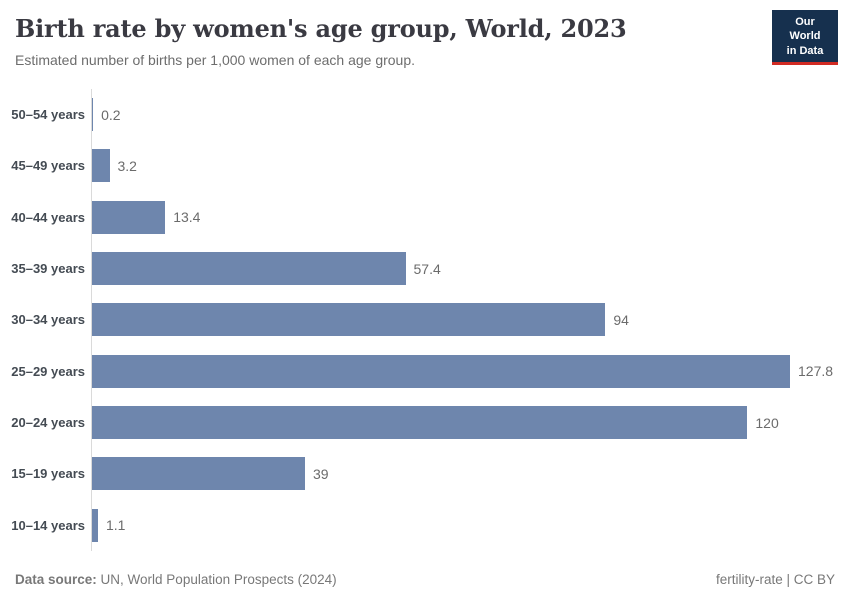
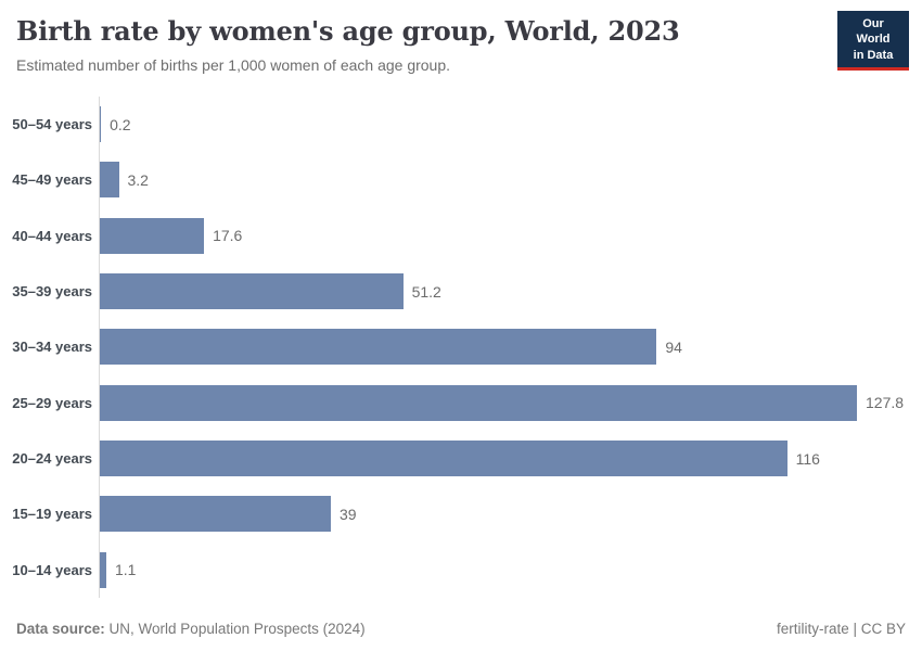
40–44 years: 13.4 -> 17.6
35–39 years: 57.4 -> 51.2
20–24 years: 120 -> 116
